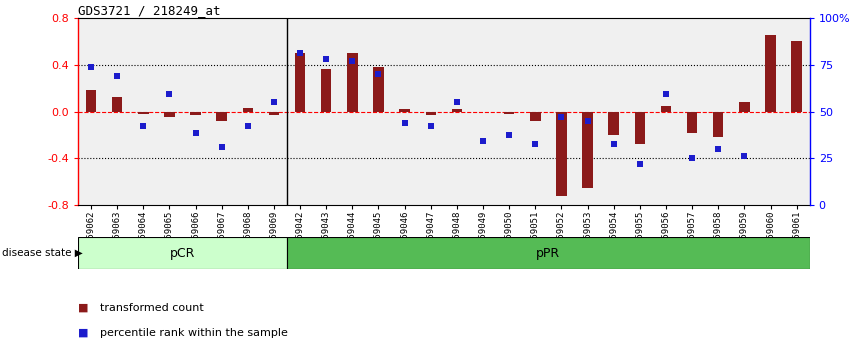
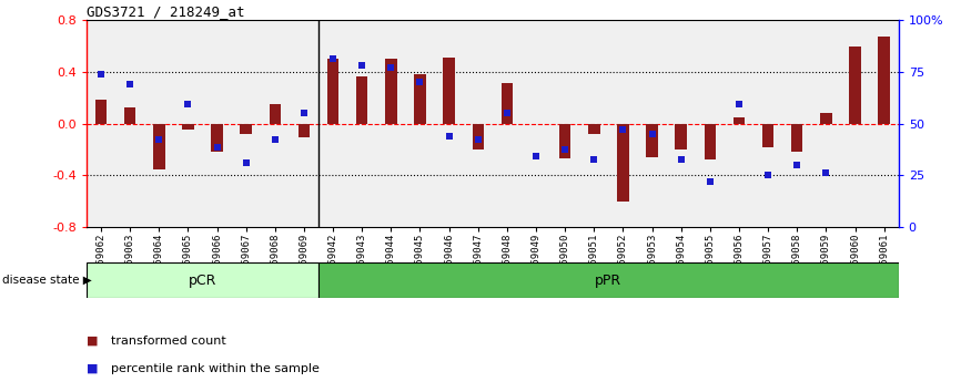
GSM559064: -0.02 -> -0.35
GSM559066: -0.03 -> -0.22
GSM559068: 0.03 -> 0.15
GSM559069: -0.03 -> -0.11
GSM559046: 0.02 -> 0.51
GSM559047: -0.03 -> -0.20
GSM559048: 0.02 -> 0.31
GSM559050: -0.02 -> -0.27
GSM559052: -0.72 -> -0.60
GSM559053: -0.65 -> -0.26
GSM559060: 0.65 -> 0.59
GSM559061: 0.60 -> 0.67
